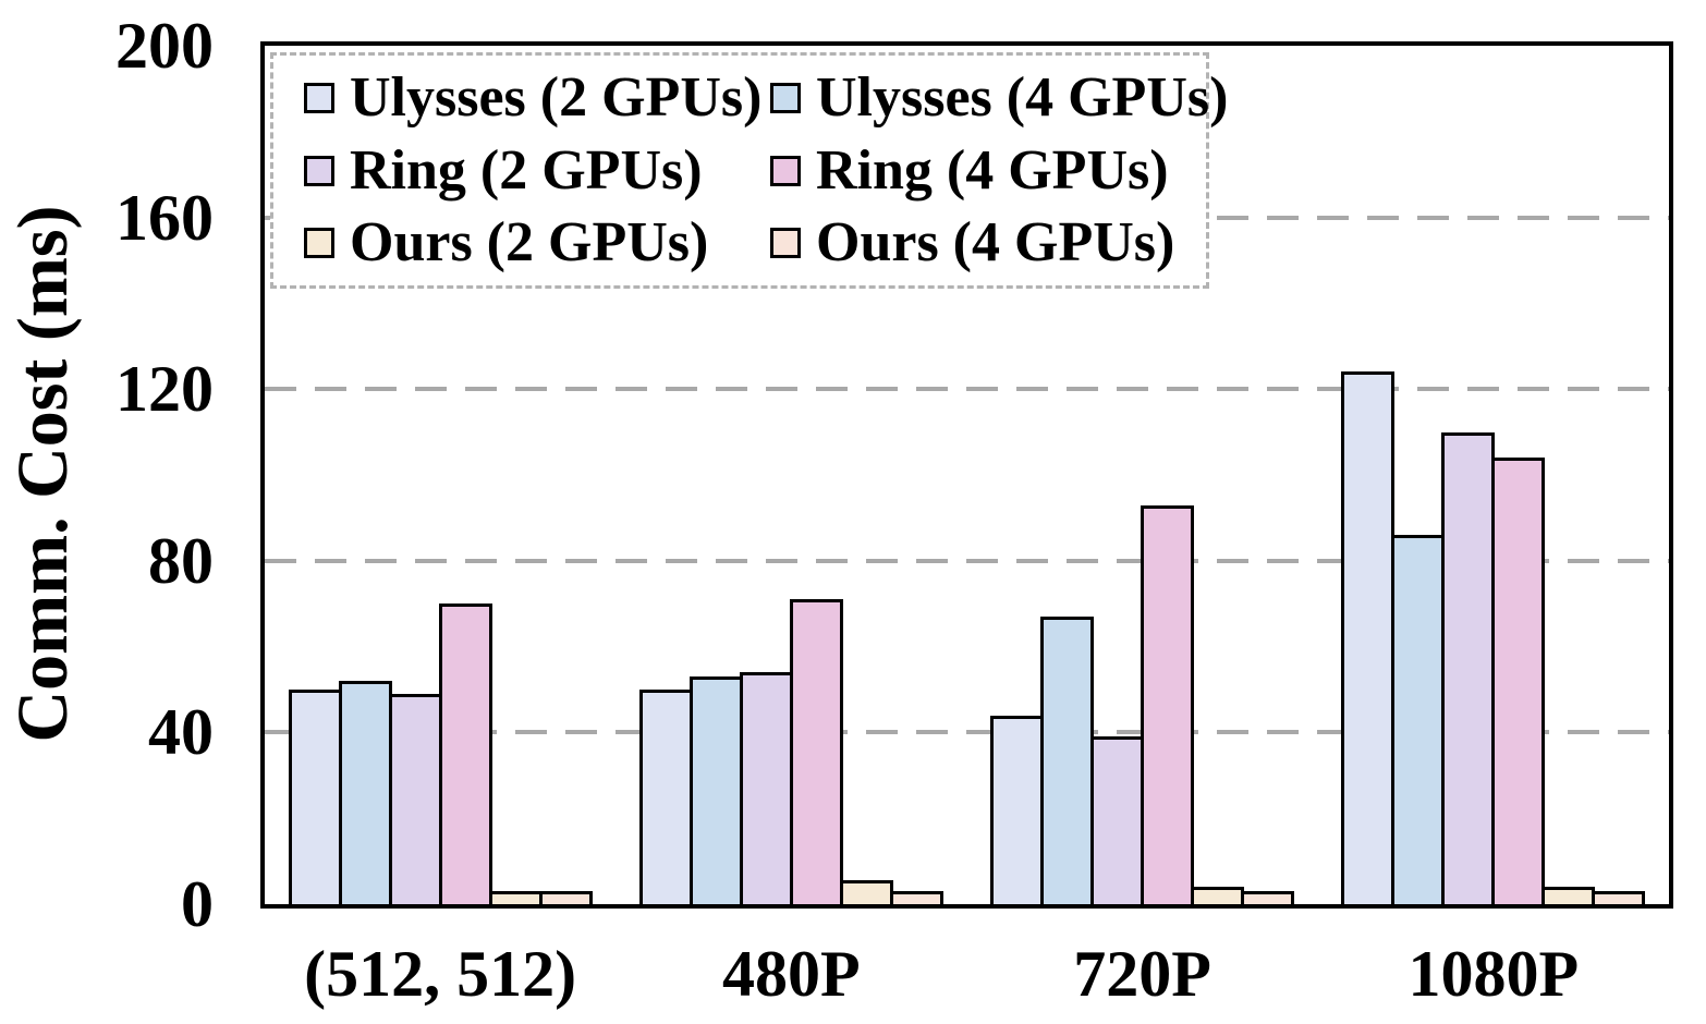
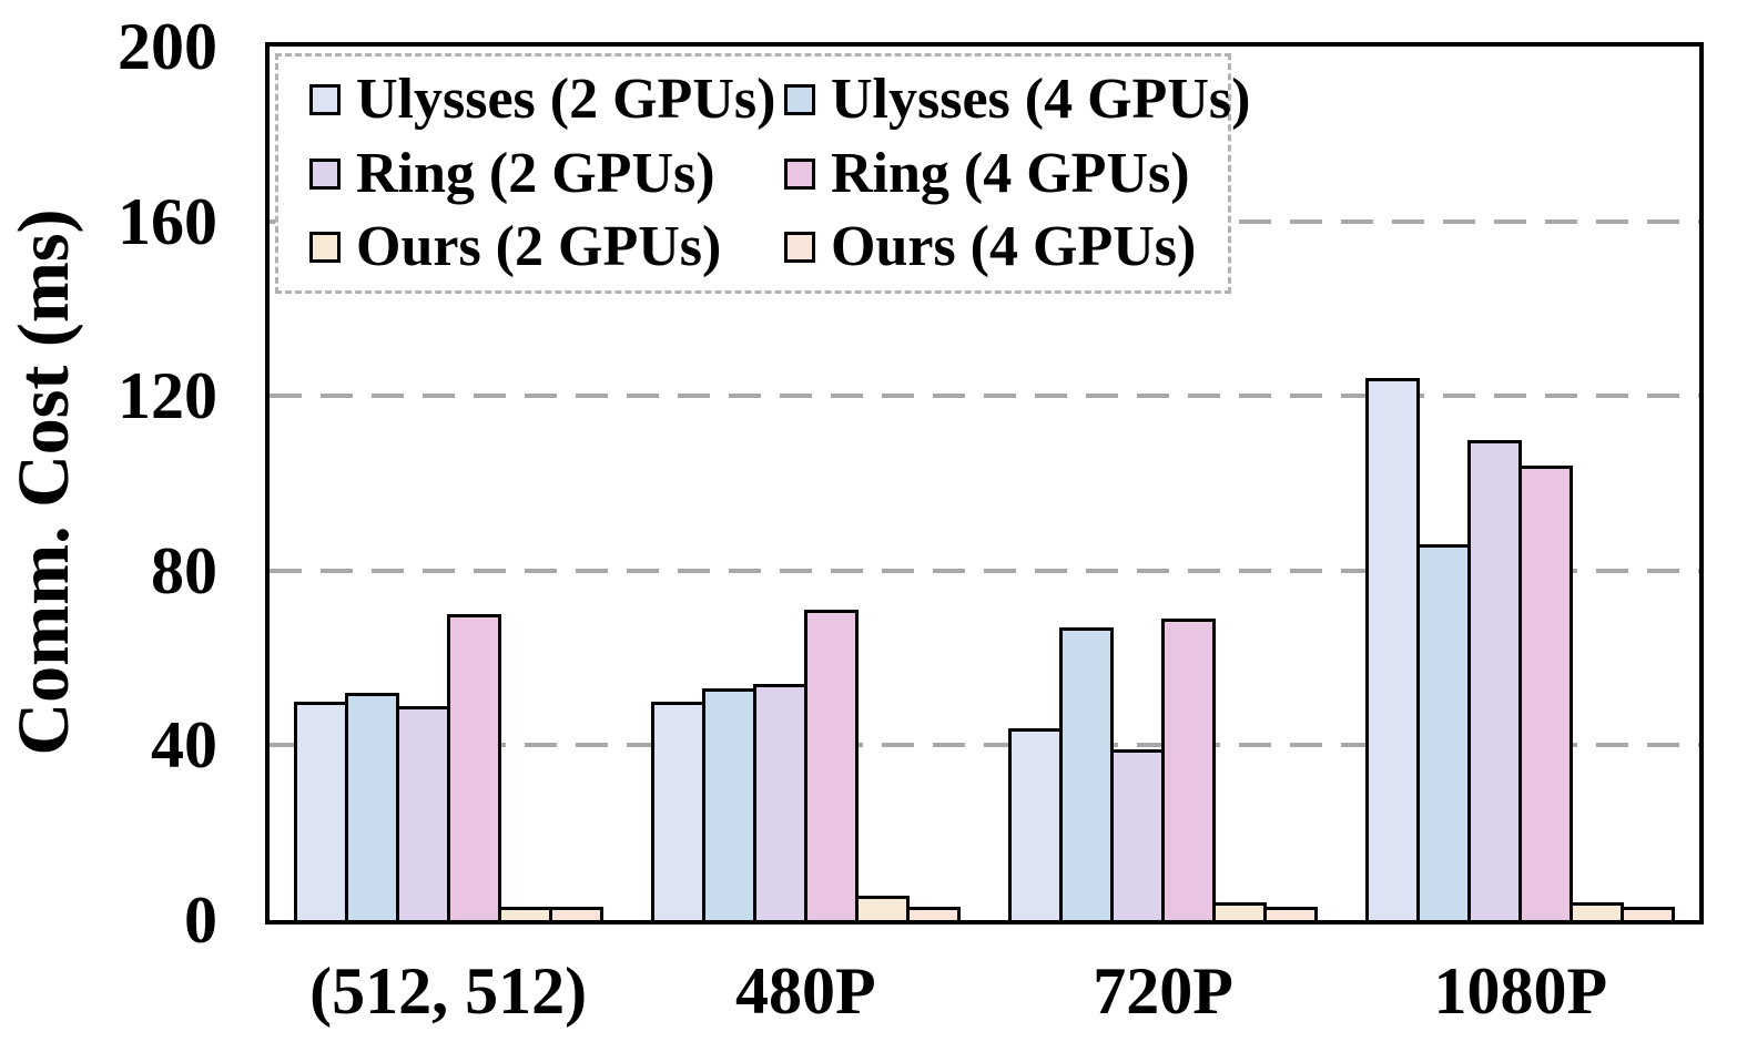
Ring (4 GPUs)/720P: 93 -> 69
